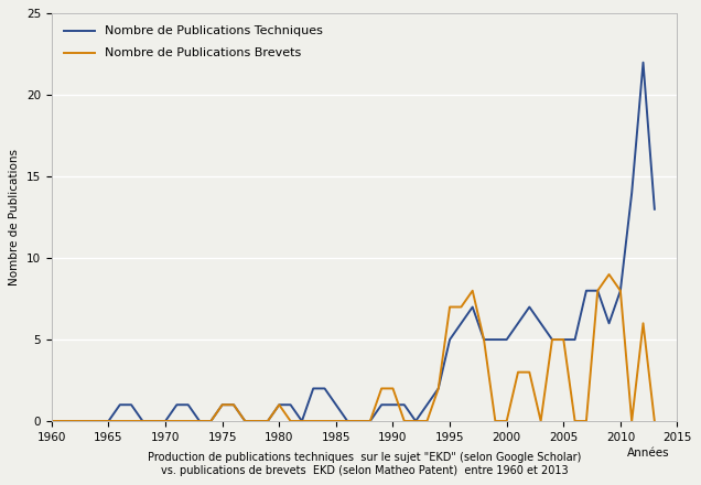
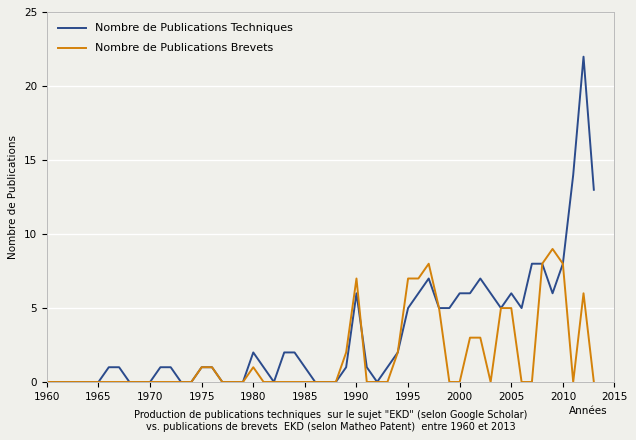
Nombre de Publications Techniques/1980: 1 -> 2
Nombre de Publications Techniques/1990: 1 -> 6
Nombre de Publications Brevets/1990: 2 -> 7
Nombre de Publications Techniques/2000: 5 -> 6
Nombre de Publications Techniques/2005: 5 -> 6
